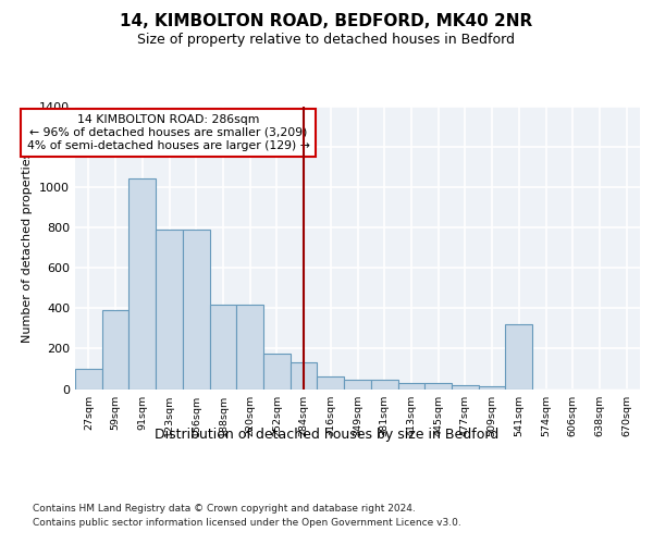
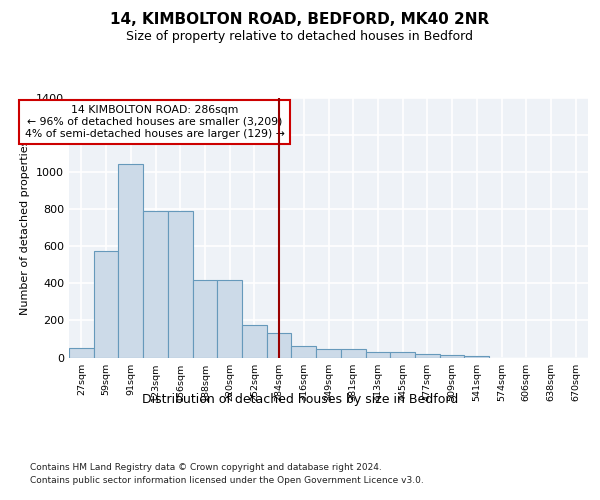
27sqm: 100 -> 50
59sqm: 390 -> 580
541sqm: 320 -> 10
